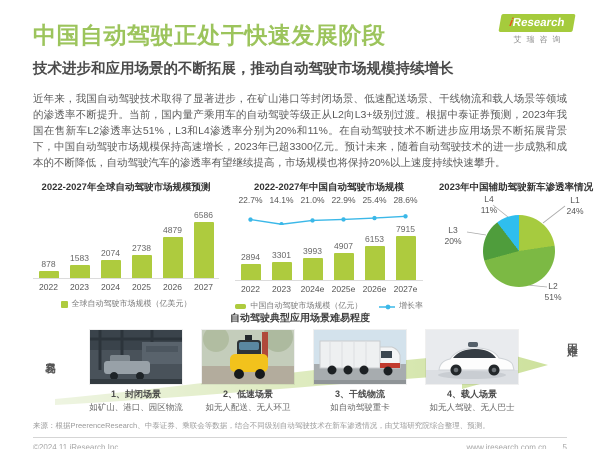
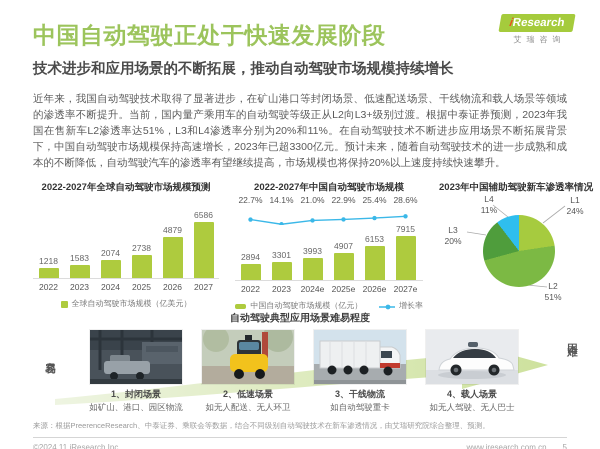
2022-2027年全球自动驾驶市场规模预测/2022: 878 -> 1218
